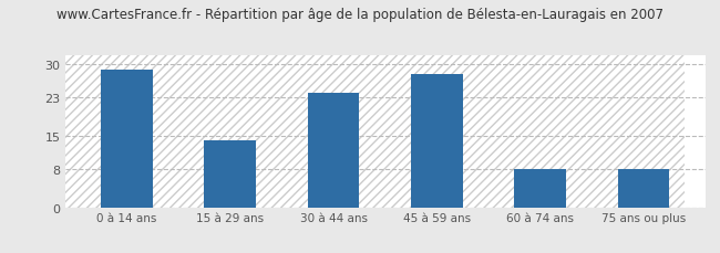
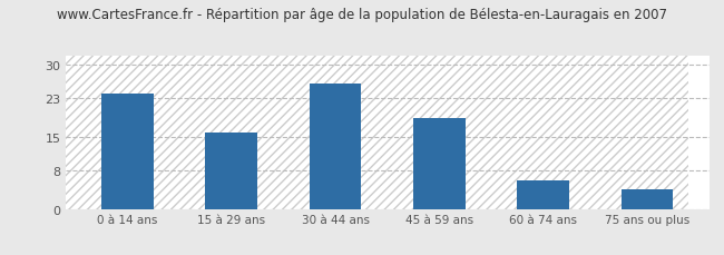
0 à 14 ans: 29 -> 24
15 à 29 ans: 14 -> 16
30 à 44 ans: 24 -> 26
45 à 59 ans: 28 -> 19
60 à 74 ans: 8 -> 6
75 ans ou plus: 8 -> 4
